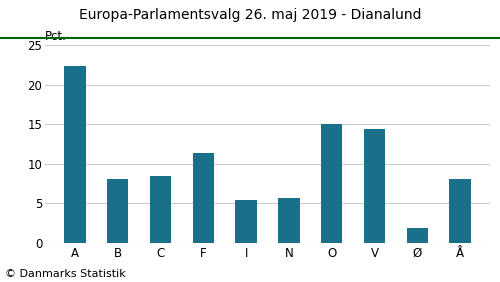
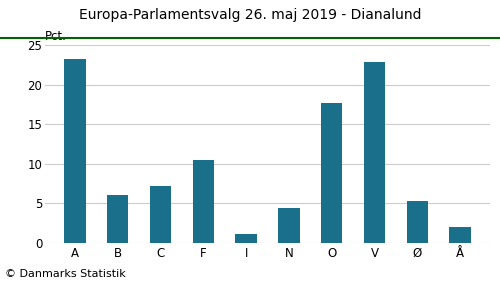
A: 22.4 -> 23.3
B: 8.0 -> 6.0
C: 8.4 -> 7.1
F: 11.4 -> 10.5
I: 5.4 -> 1.1
N: 5.6 -> 4.4
O: 15.0 -> 17.7
V: 14.4 -> 22.8
Ø: 1.8 -> 5.2
Å: 8.0 -> 2.0
